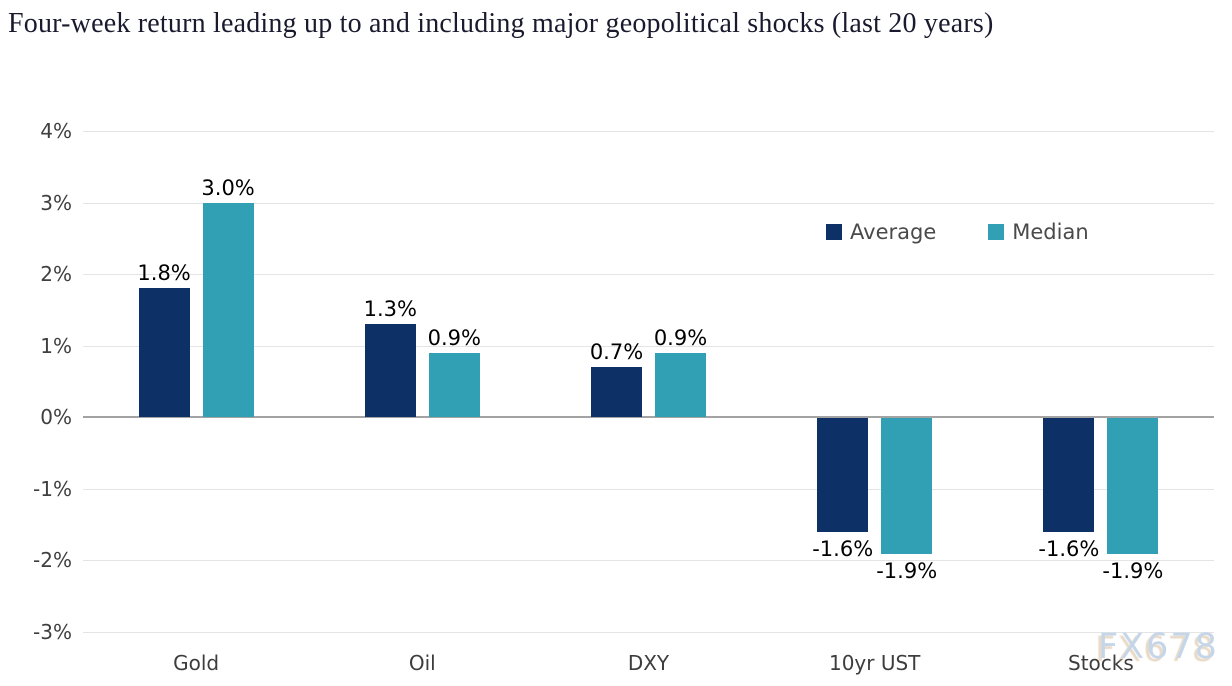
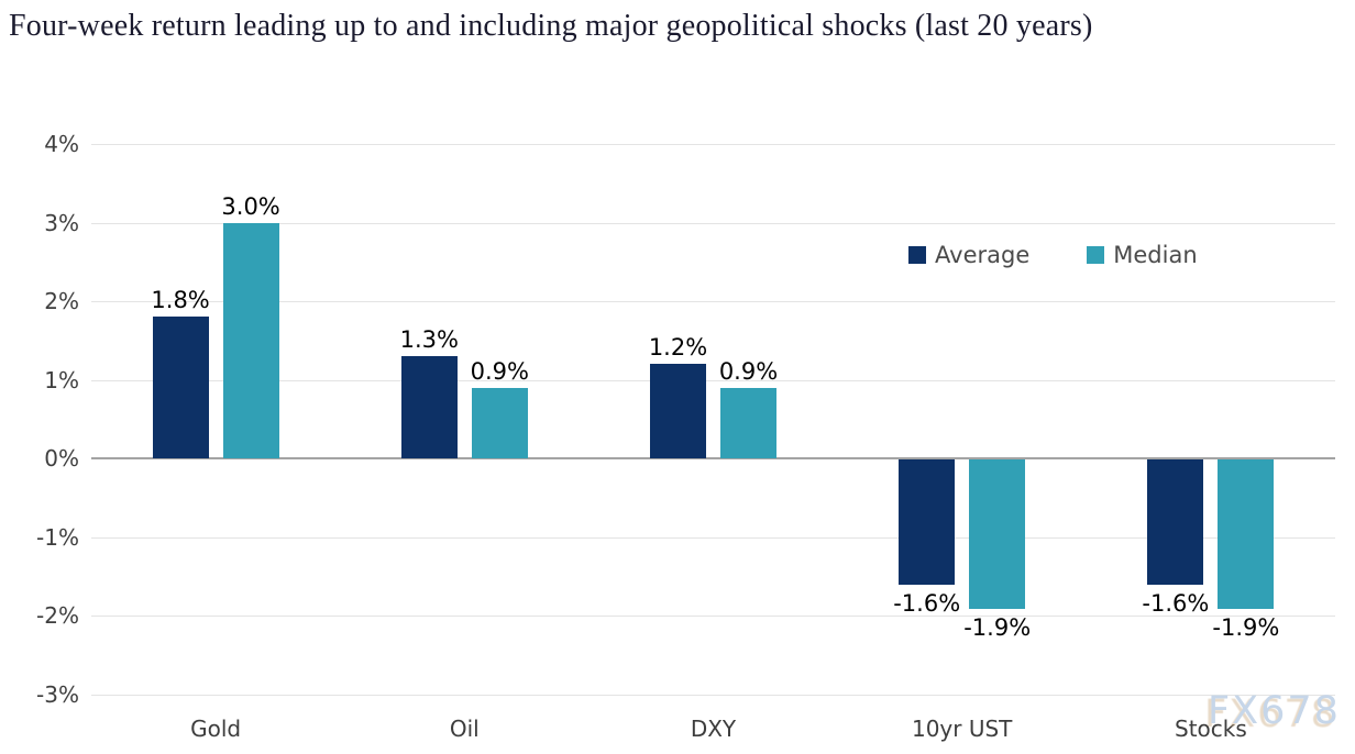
Average/DXY: 0.7% -> 1.2%
